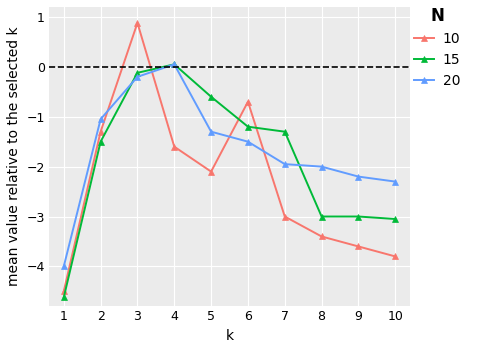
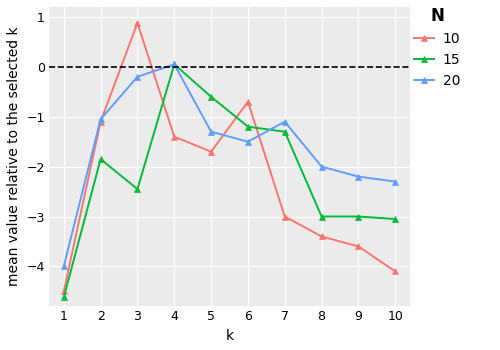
10/2: -1.30 -> -1.10
15/2: -1.50 -> -1.85
15/3: -0.12 -> -2.45
10/4: -1.60 -> -1.40
10/5: -2.10 -> -1.70
20/7: -1.95 -> -1.10
10/10: -3.80 -> -4.10
